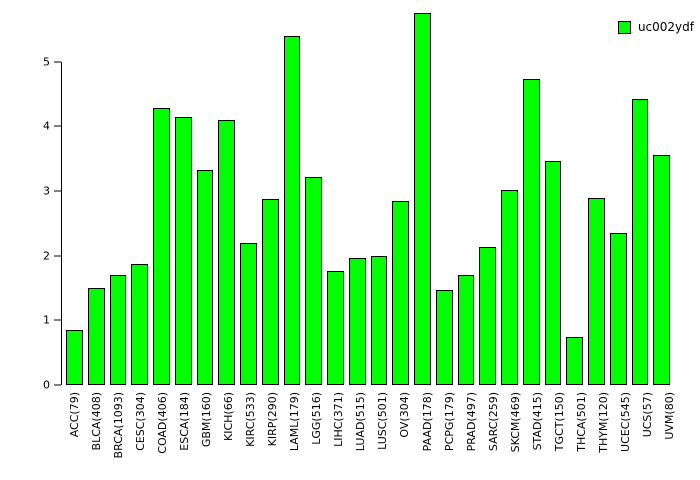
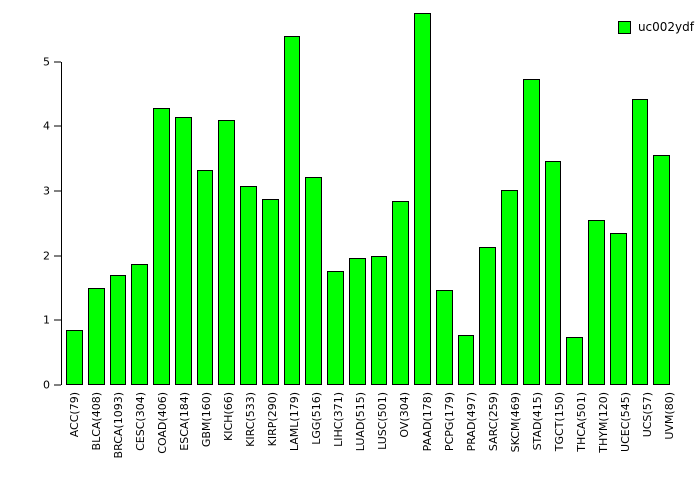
KIRC(533): 2.2 -> 3.1
PRAD(497): 1.7 -> 0.8
THYM(120): 2.9 -> 2.5
